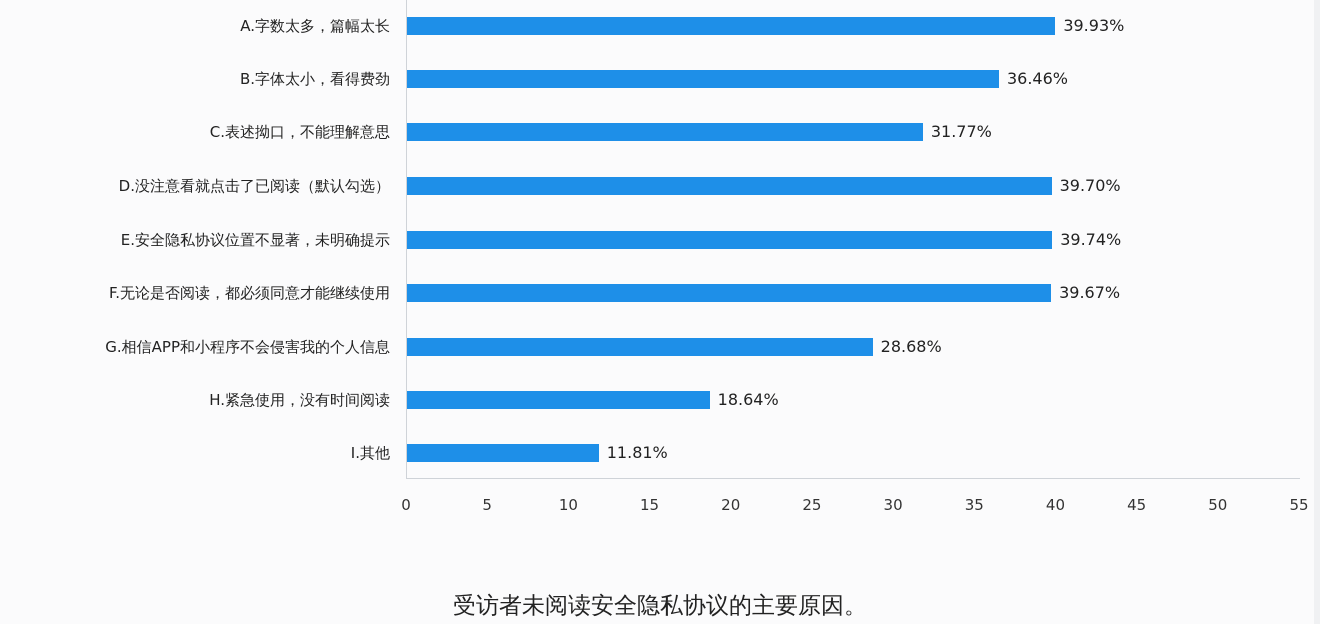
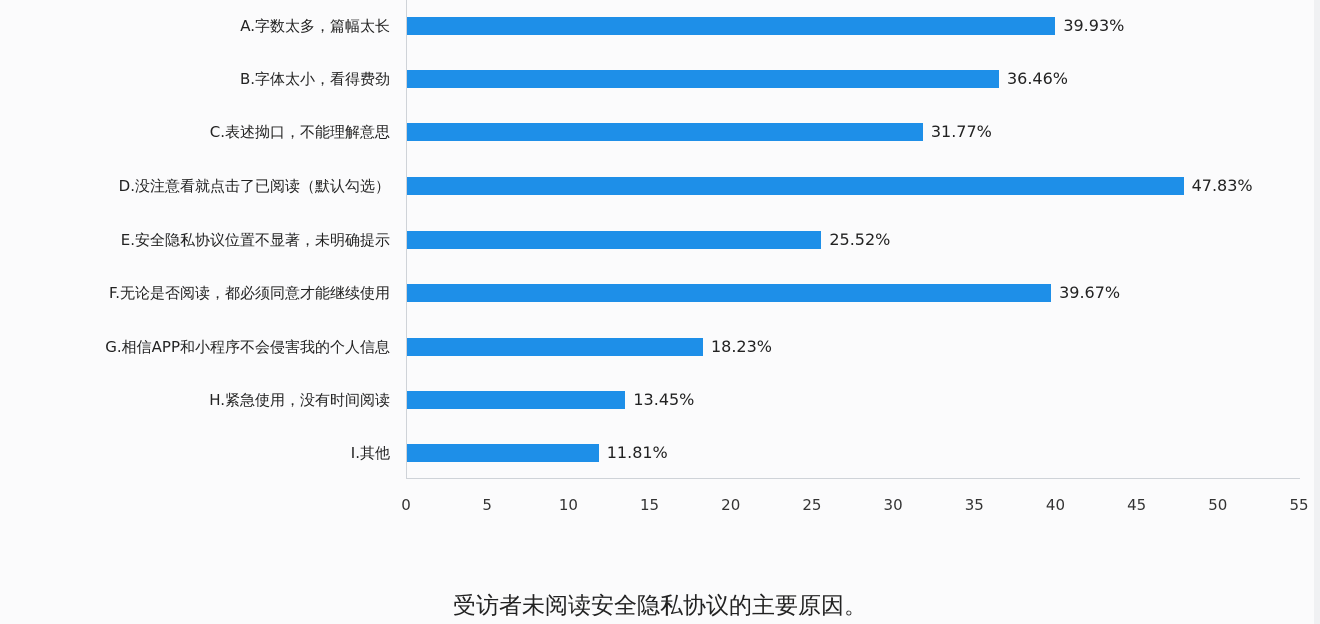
D.没注意看就点击了已阅读（默认勾选）: 39.70% -> 47.83%
E.安全隐私协议位置不显著，未明确提示: 39.74% -> 25.52%
G.相信APP和小程序不会侵害我的个人信息: 28.68% -> 18.23%
H.紧急使用，没有时间阅读: 18.64% -> 13.45%
